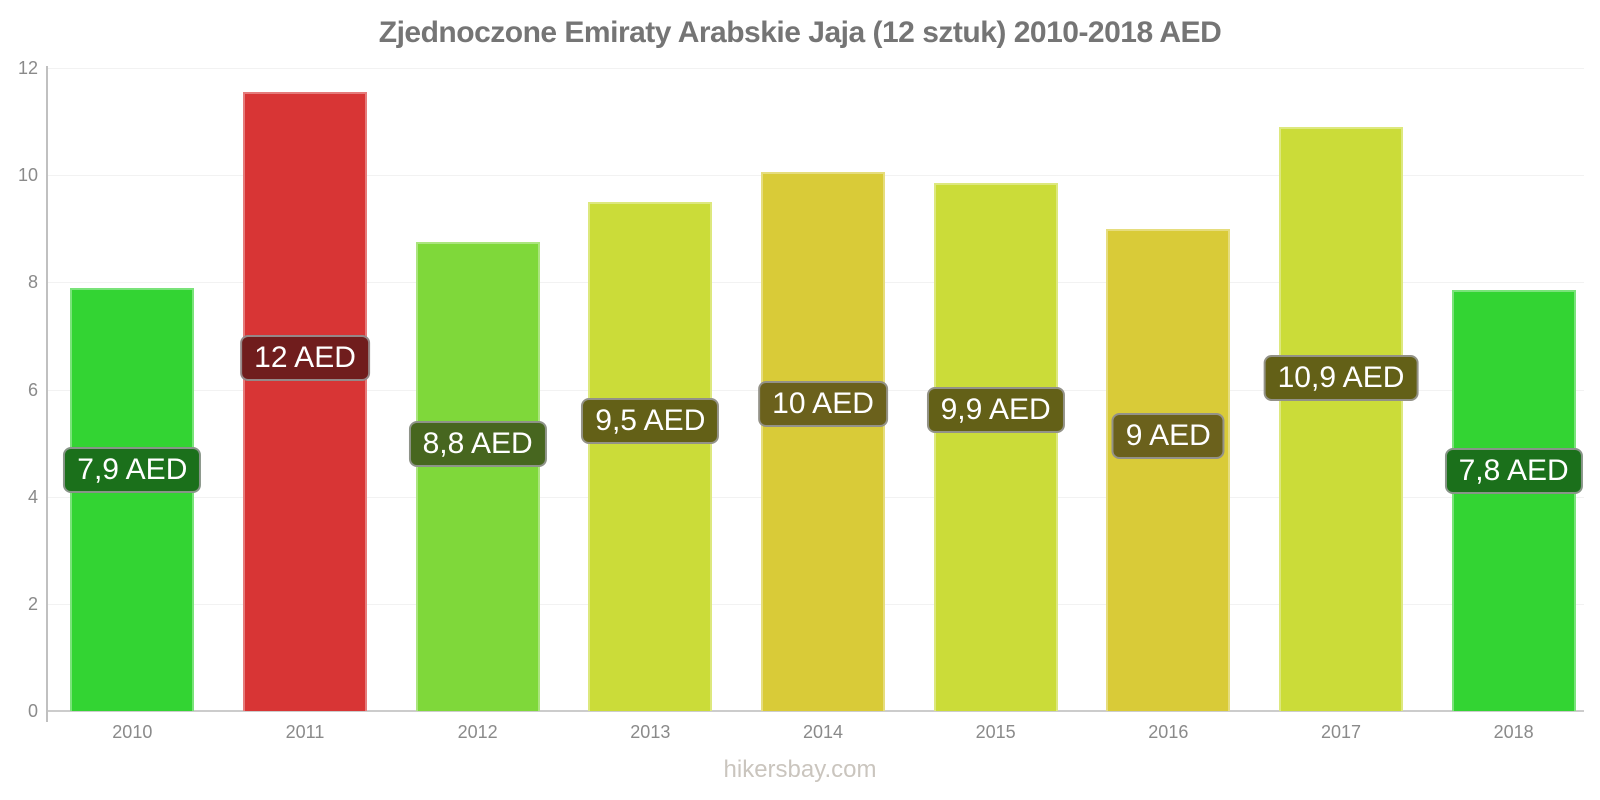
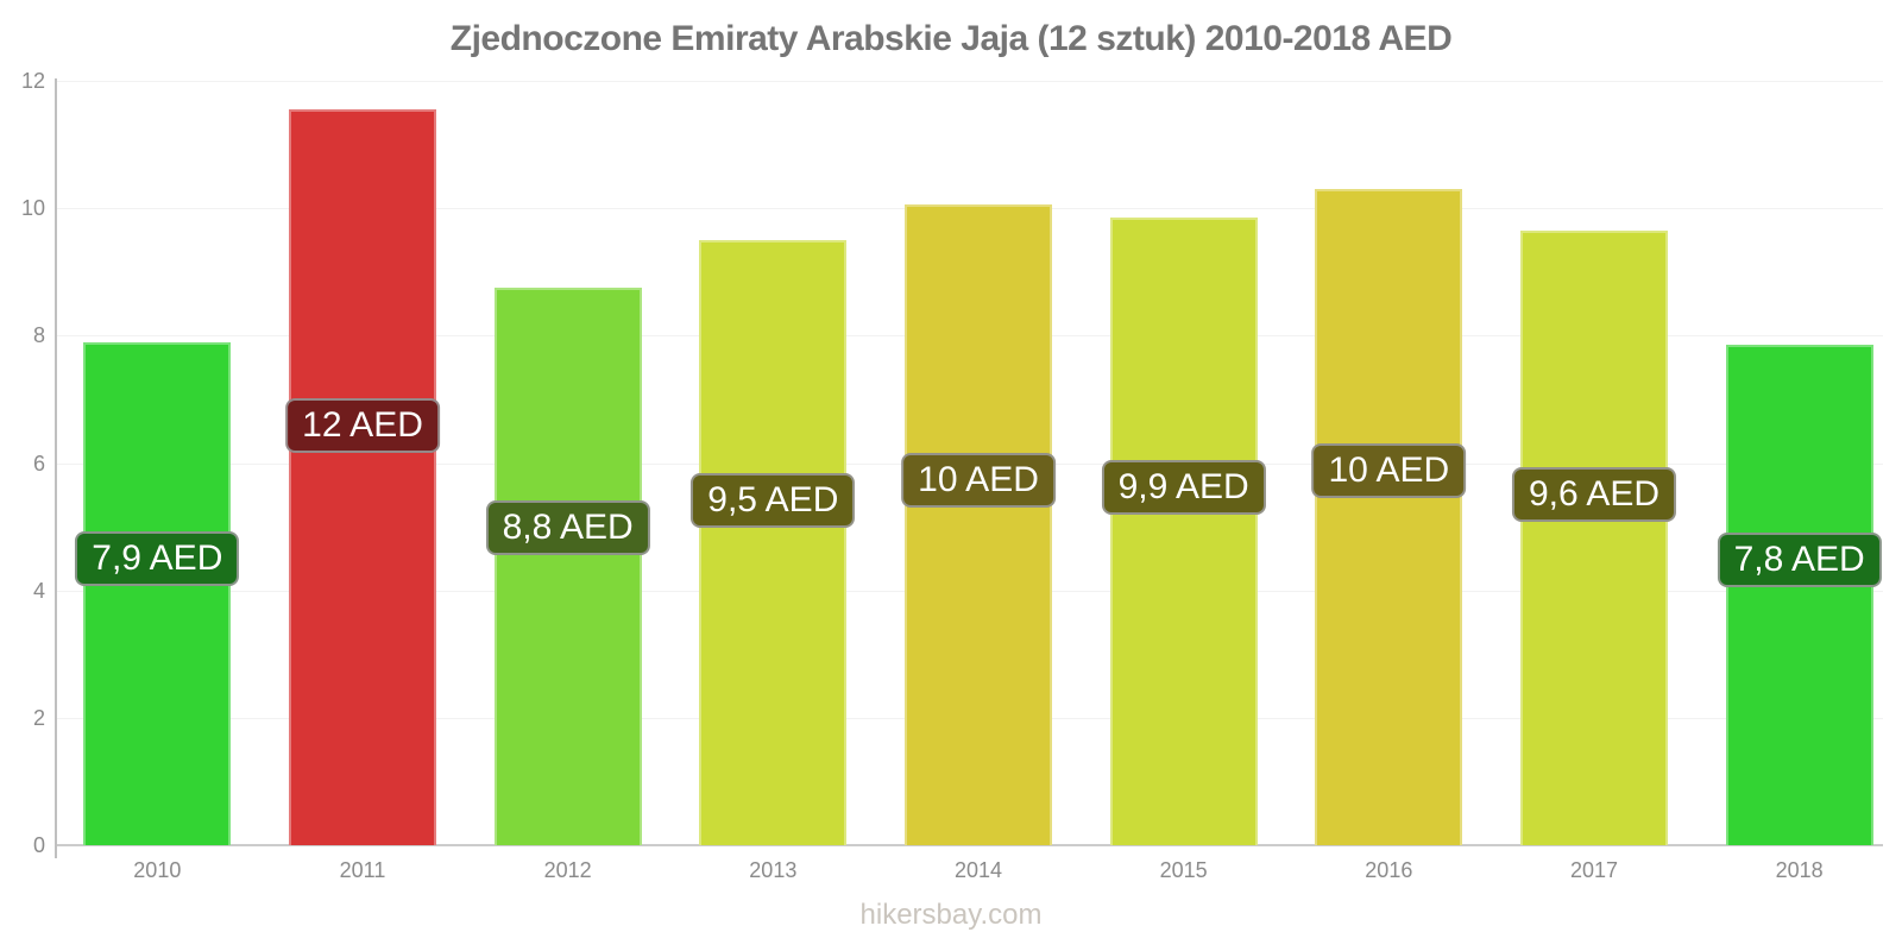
2016: 9 -> 10
2017: 10,9 -> 9,6
